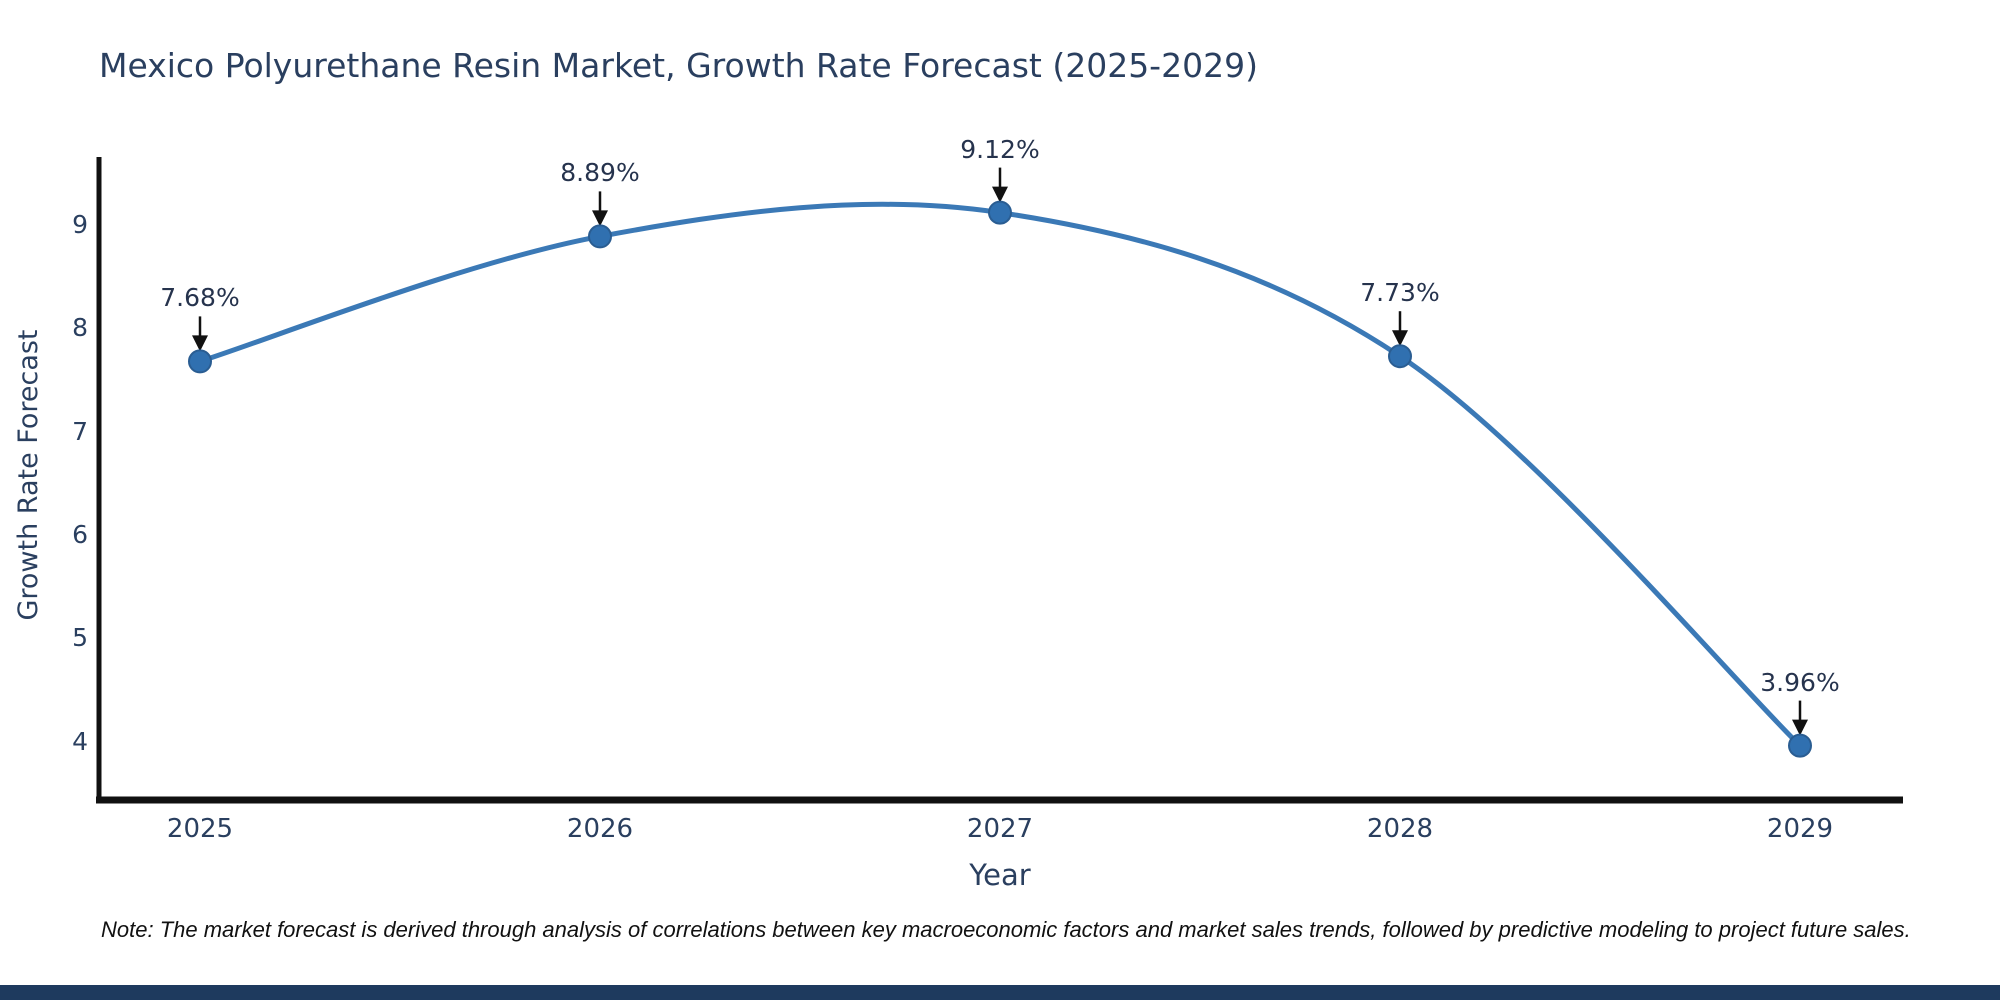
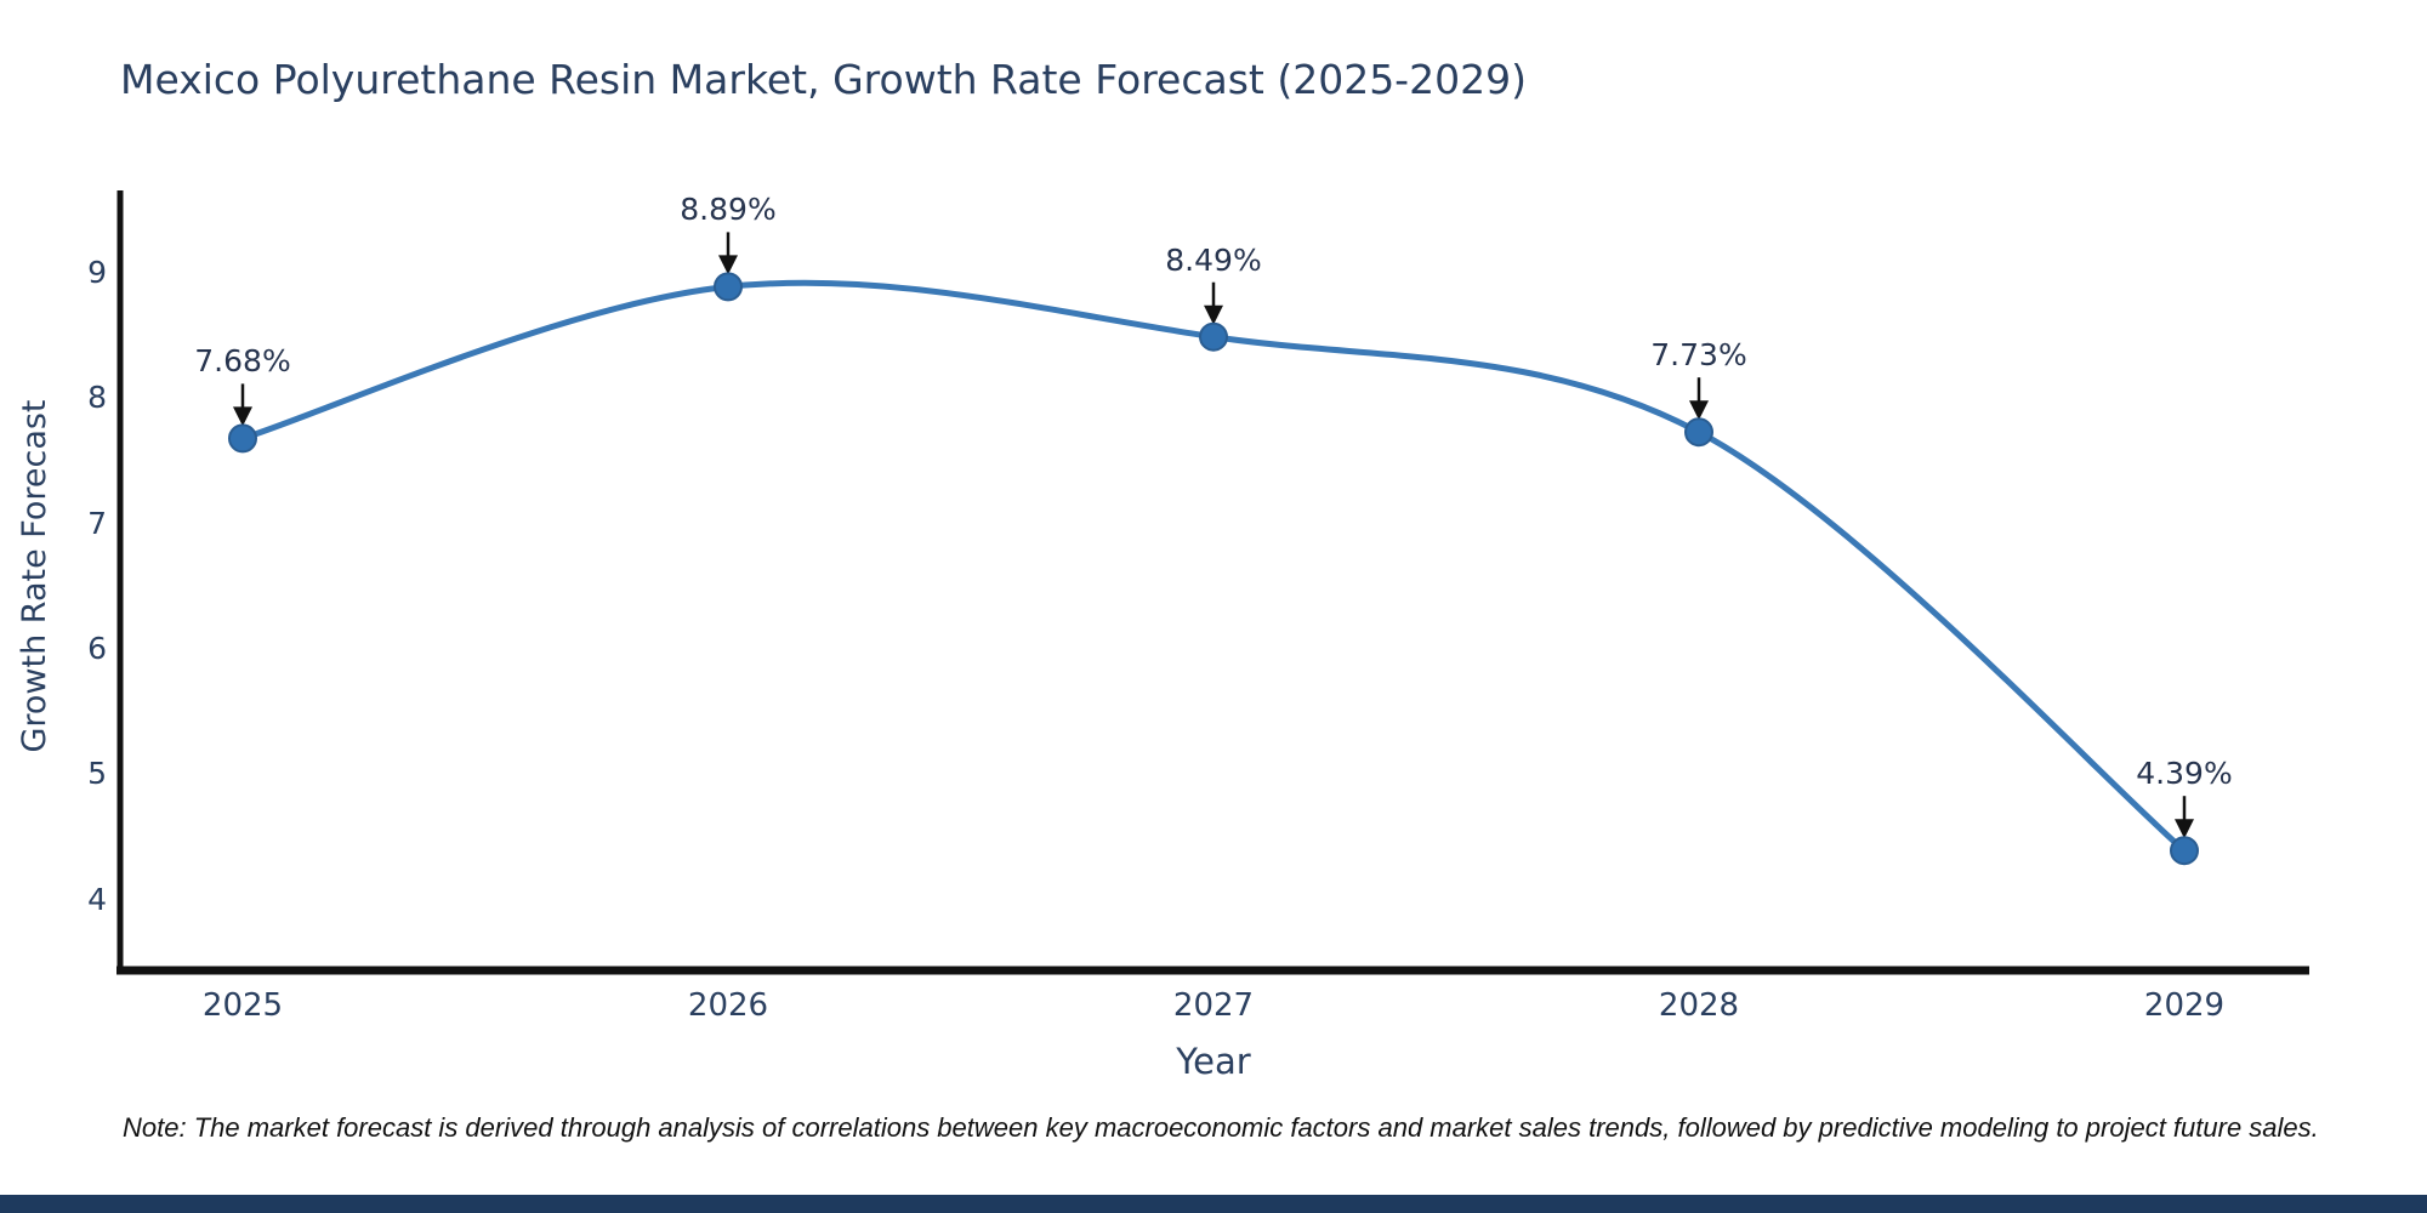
2027: 9.12% -> 8.49%
2029: 3.96% -> 4.39%
